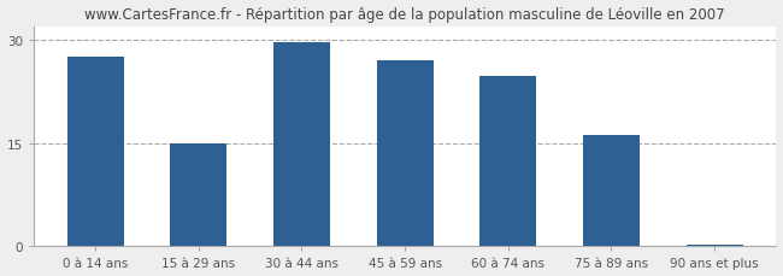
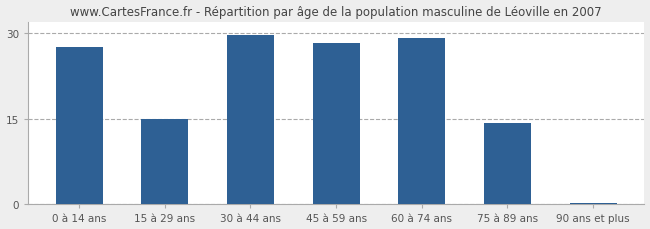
45 à 59 ans: 27.0 -> 28.2
60 à 74 ans: 24.8 -> 29.2
75 à 89 ans: 16.2 -> 14.3
